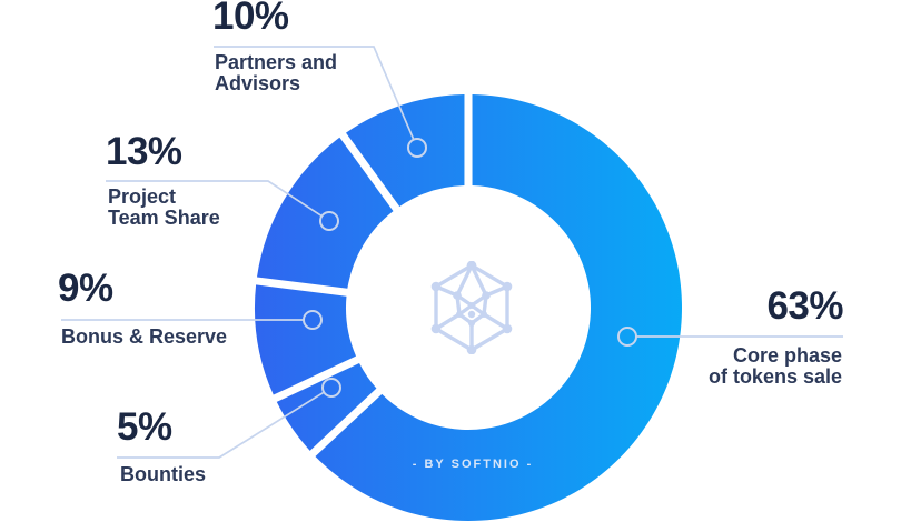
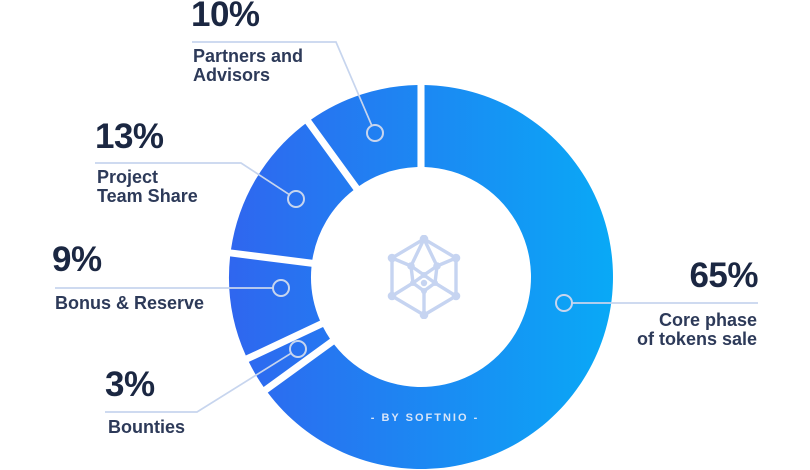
Core phase of tokens sale: 63% -> 65%
Bounties: 5% -> 3%
